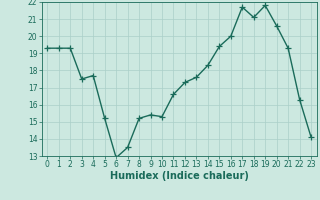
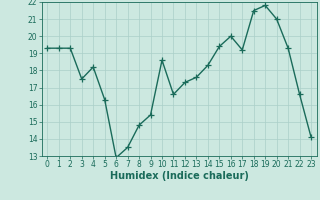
4: 17.7 -> 18.2
5: 15.2 -> 16.3
8: 15.2 -> 14.8
10: 15.3 -> 18.6
17: 21.7 -> 19.2
18: 21.1 -> 21.5
20: 20.6 -> 21.0
22: 16.3 -> 16.6
